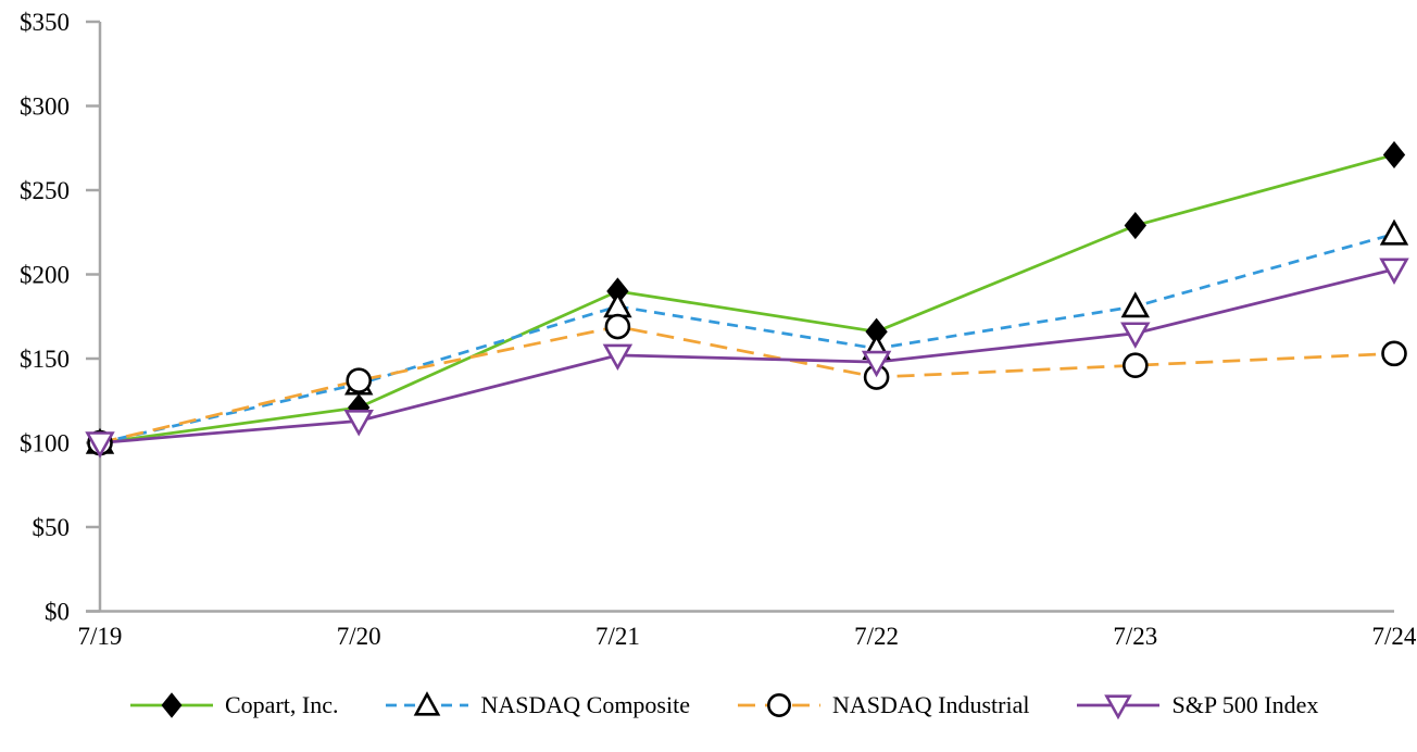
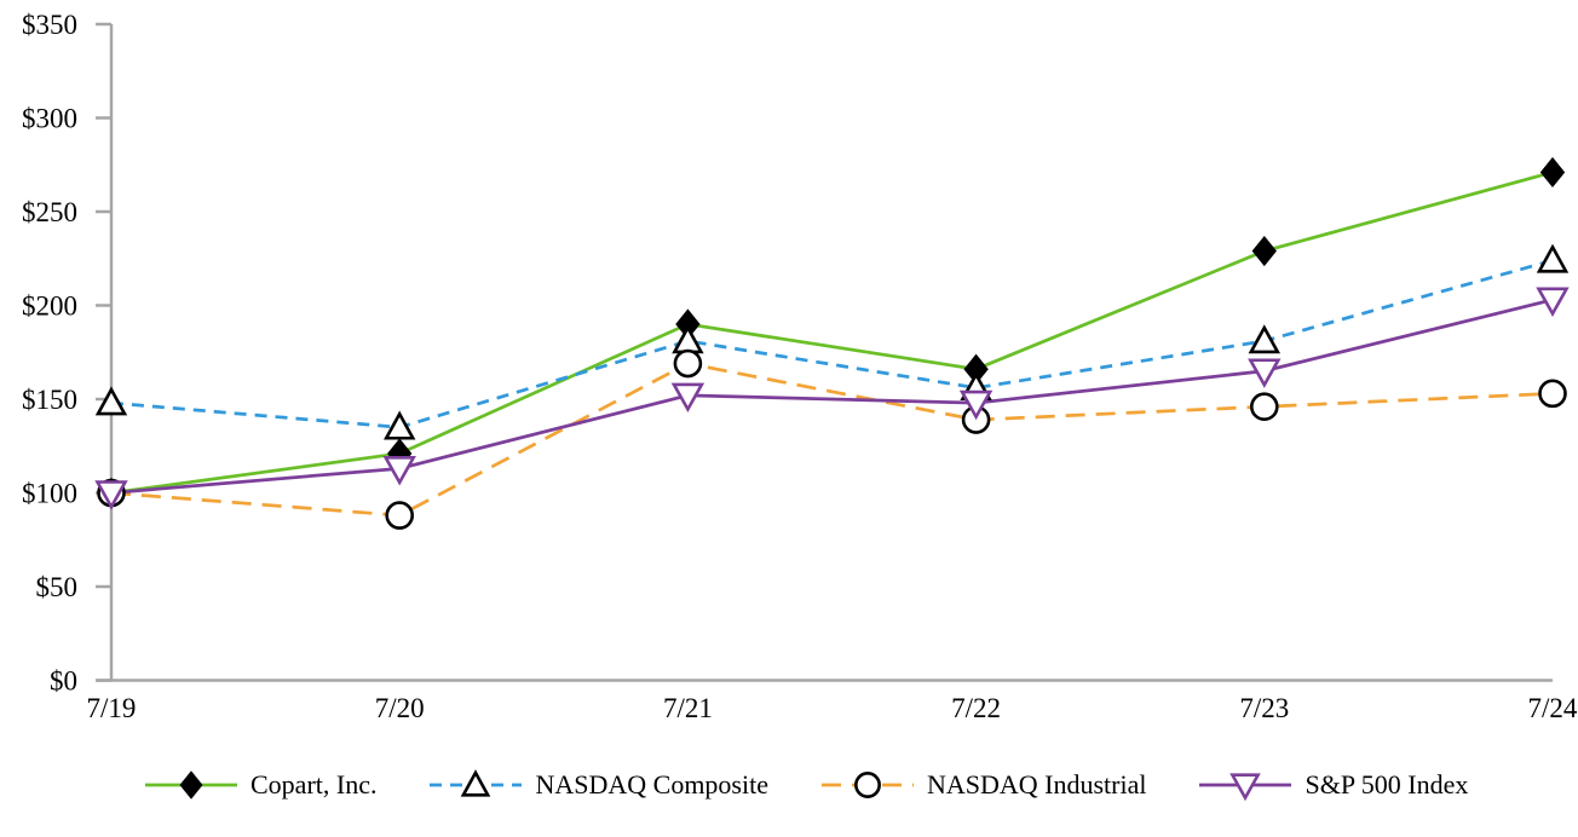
NASDAQ Composite/7/19: $100 -> $148
NASDAQ Industrial/7/20: $137 -> $88
